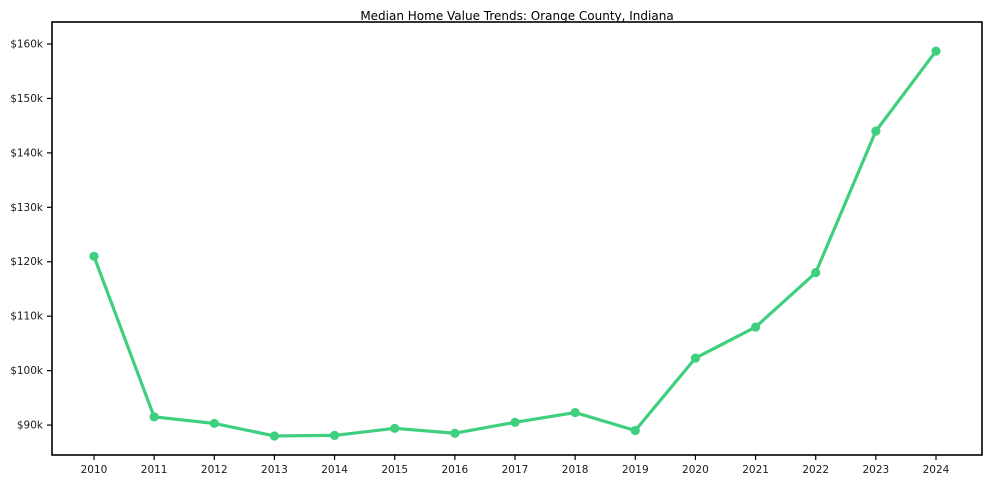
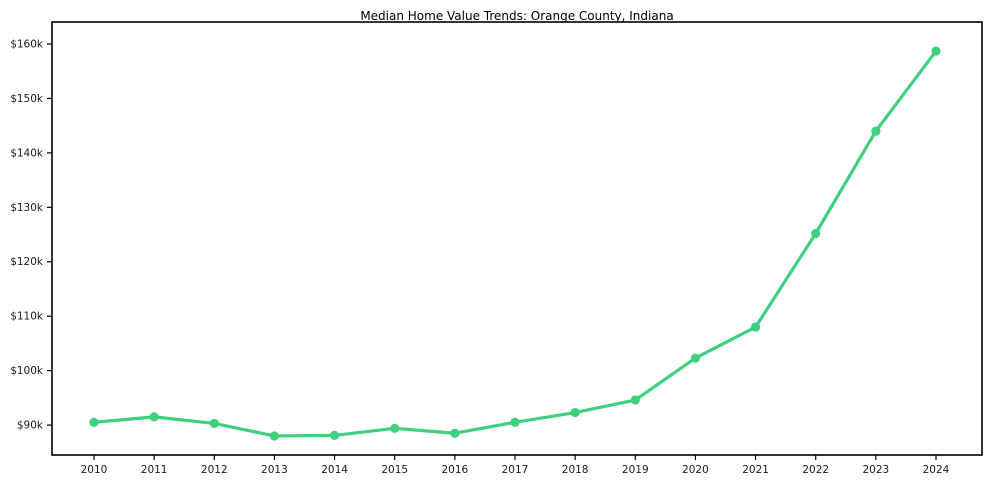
2010: $121k -> $90k
2019: $89k -> $95k
2022: $118k -> $125k
